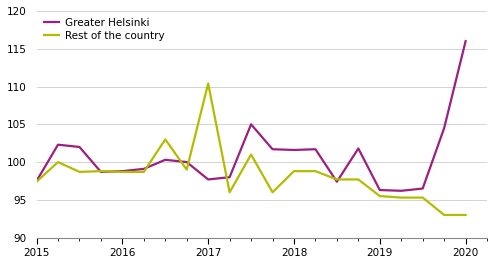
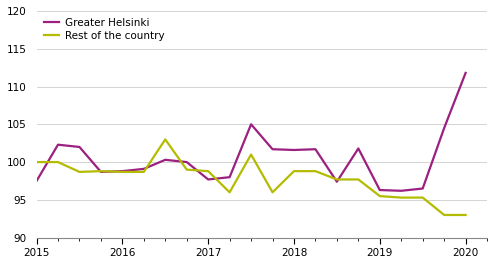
Rest of the country/2015: 97.4 -> 100.0
Rest of the country/2017: 110.4 -> 98.8
Greater Helsinki/2020: 116.0 -> 111.8
